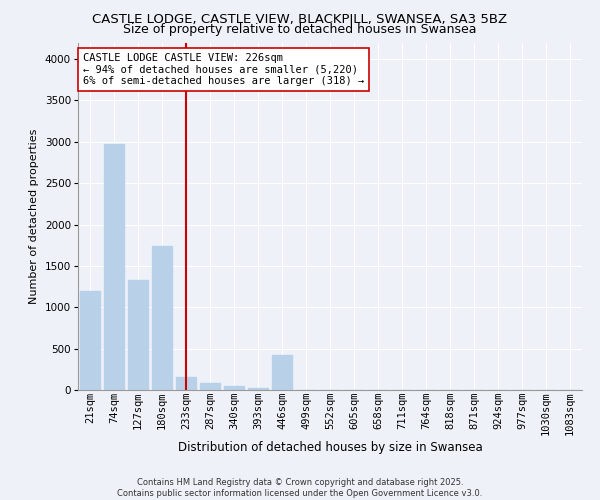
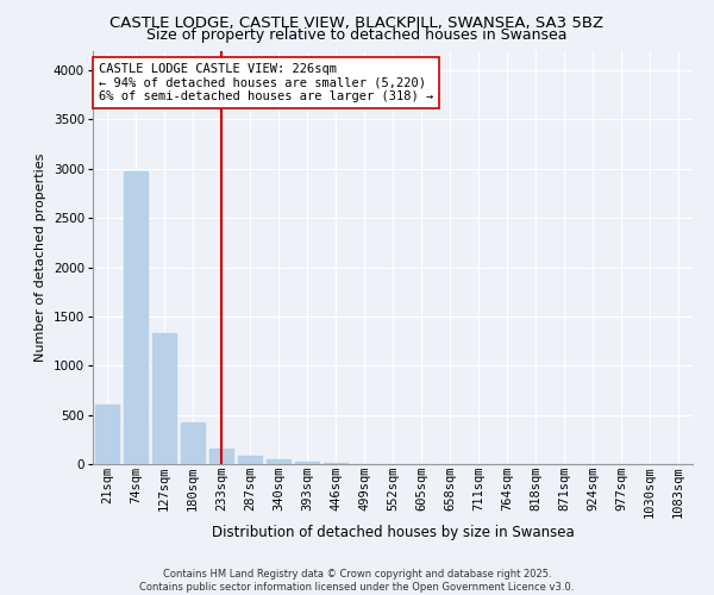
21sqm: 1200 -> 600
180sqm: 1740 -> 420
446sqm: 420 -> 10
